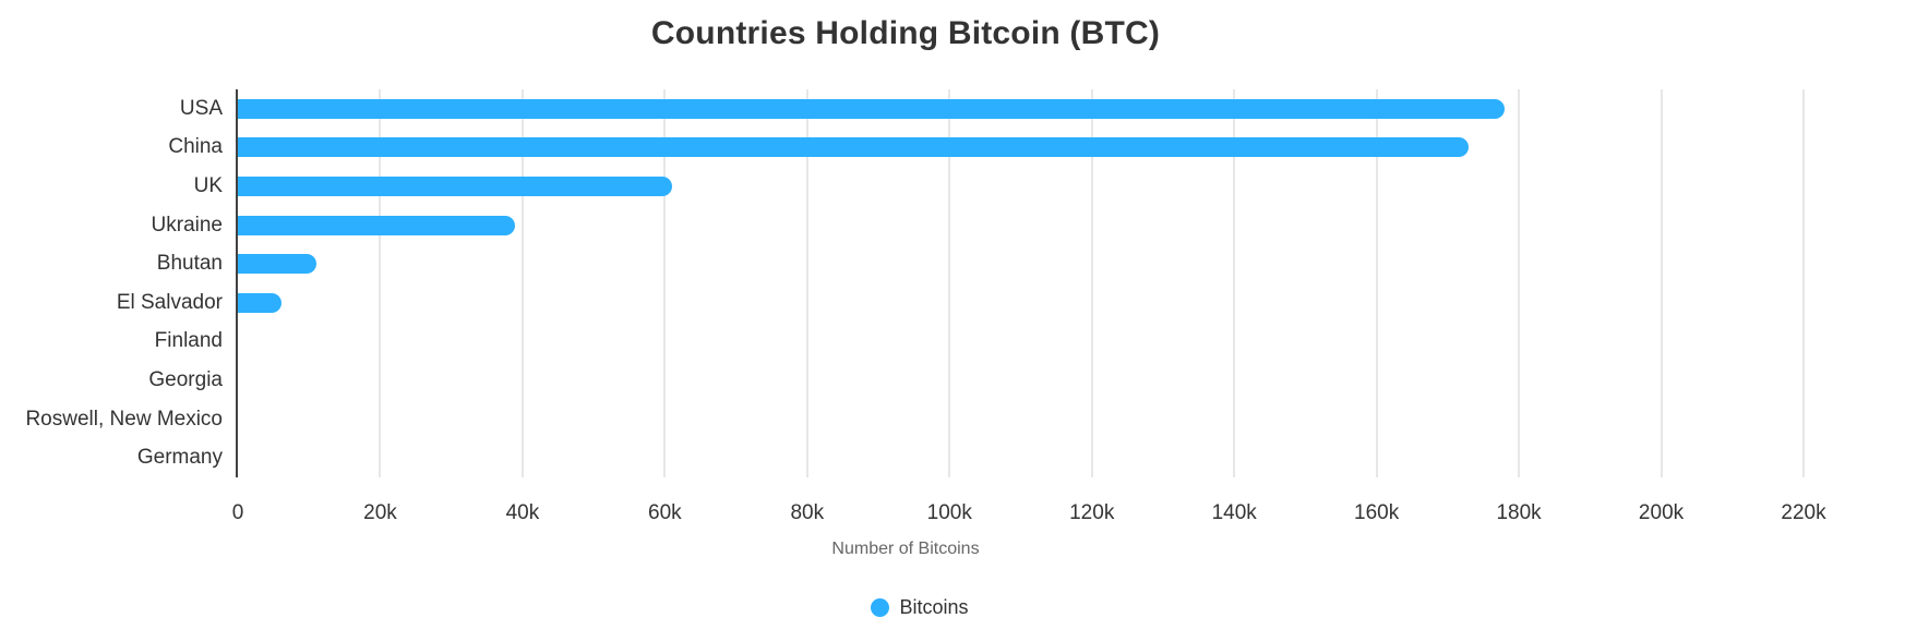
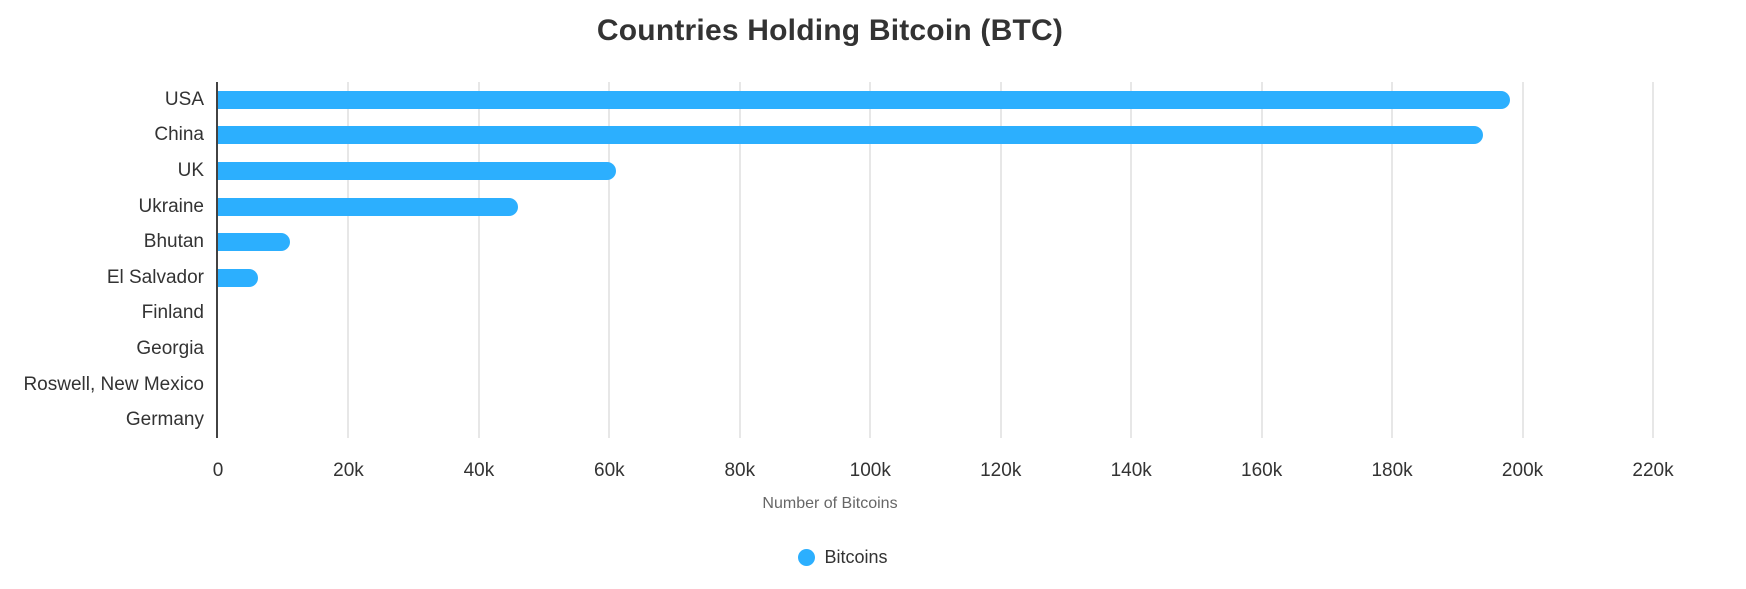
USA: 178k -> 198k
China: 173k -> 194k
Ukraine: 39k -> 46k
